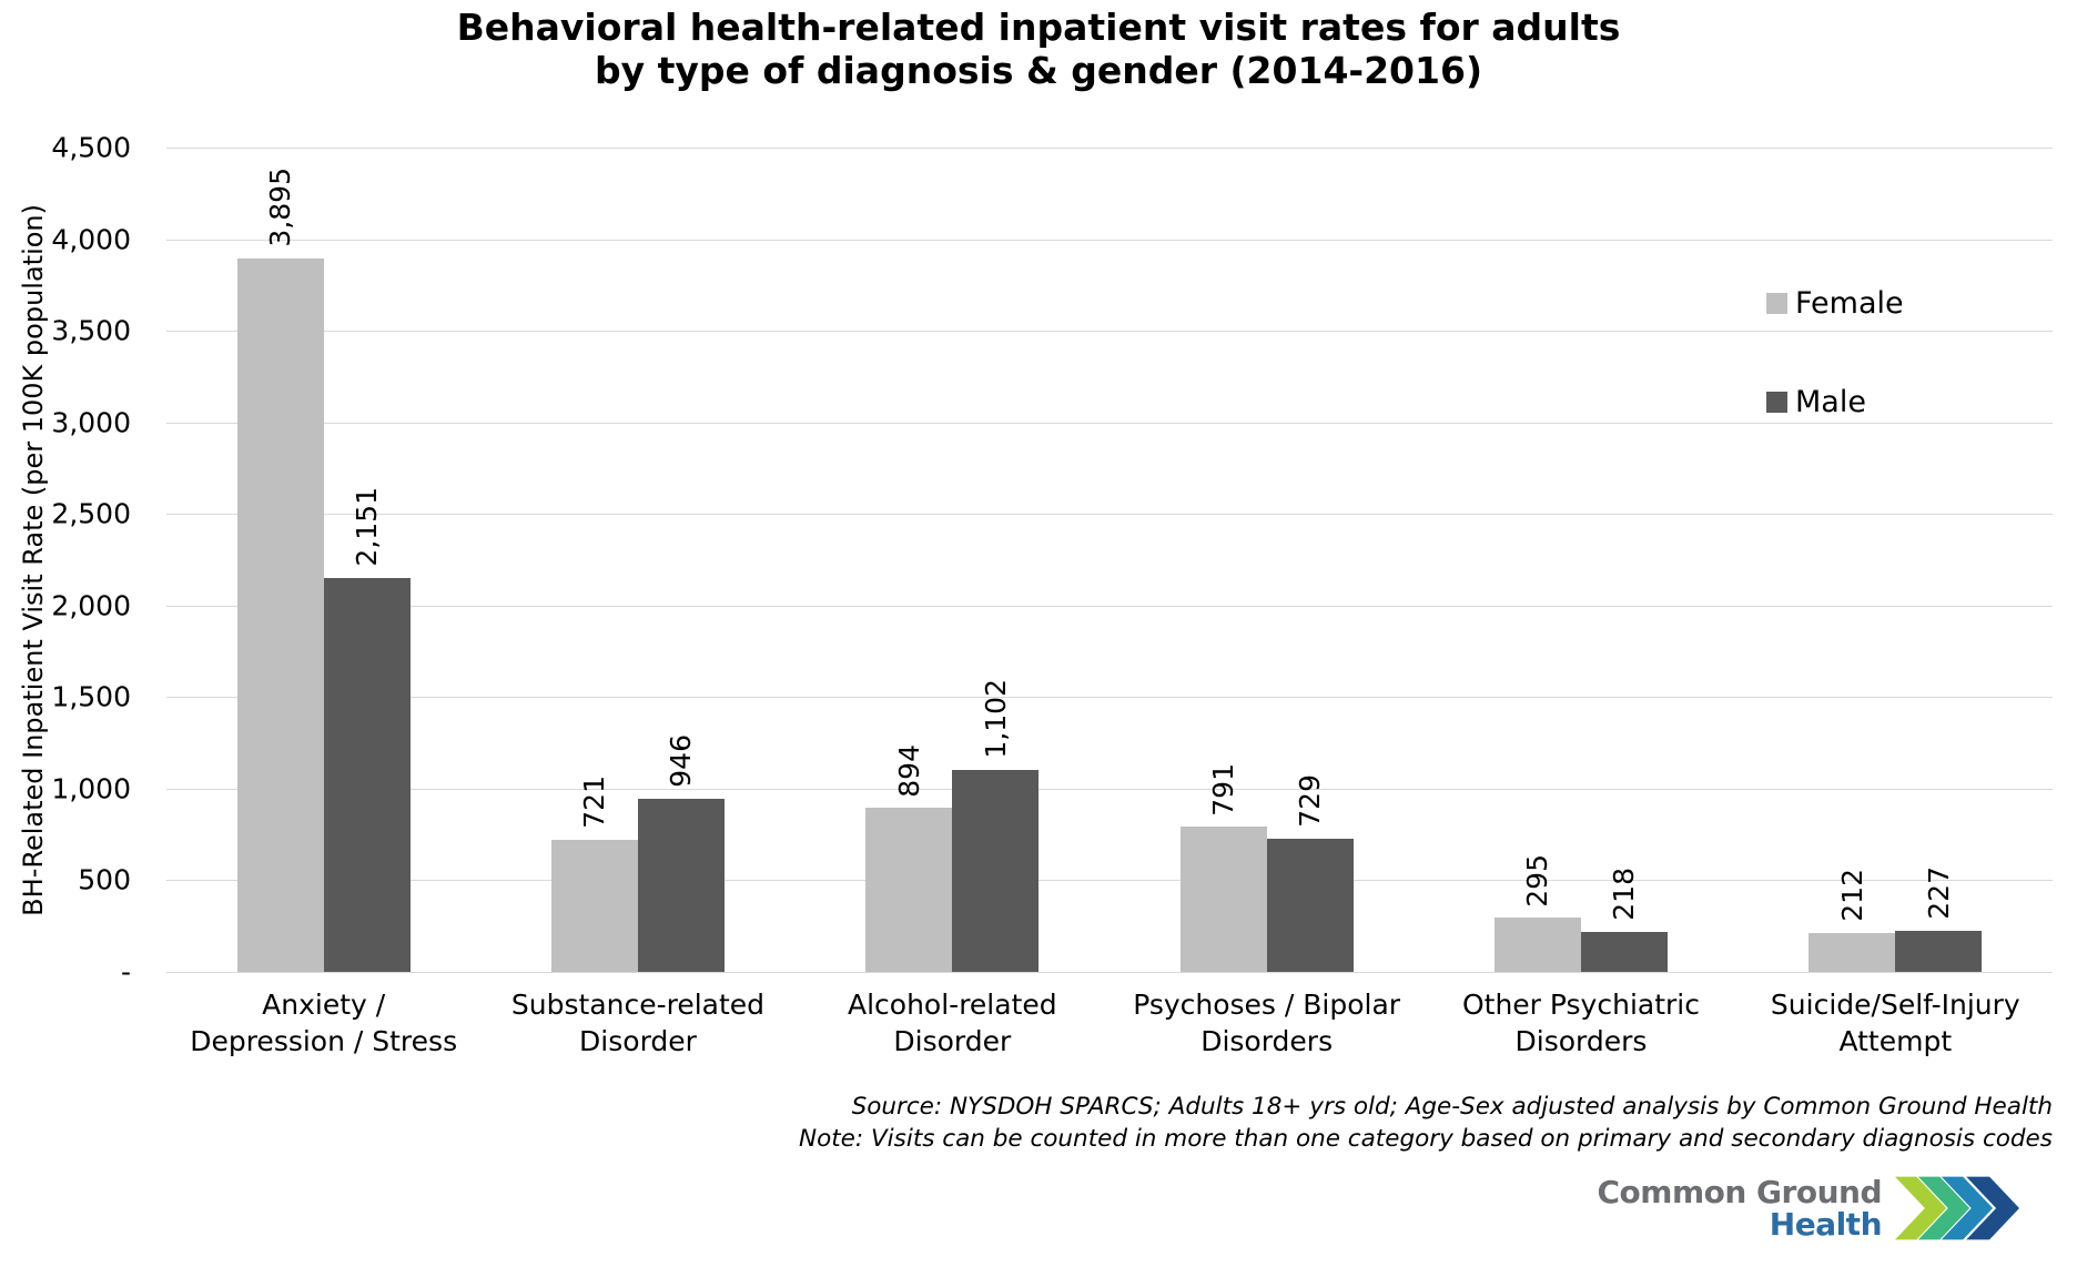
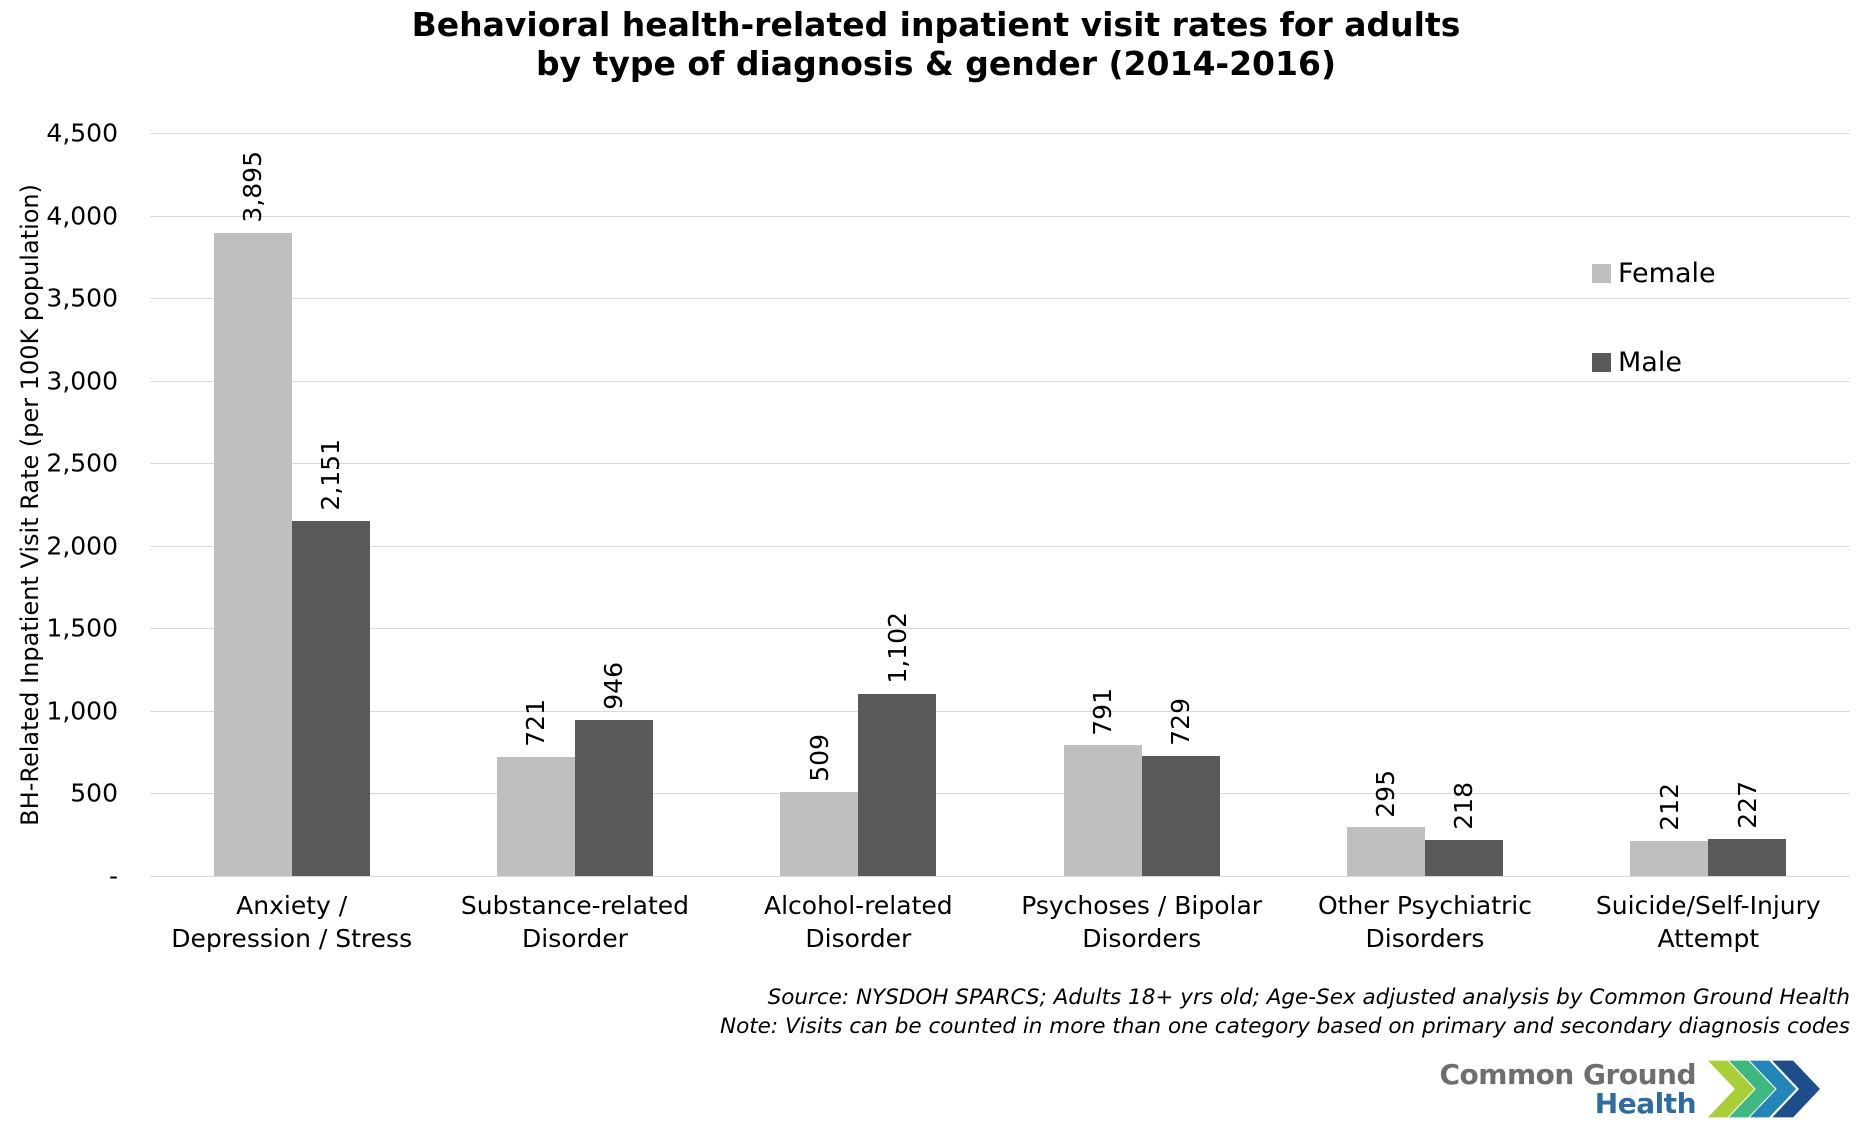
Female/Alcohol-related Disorder: 894 -> 509
